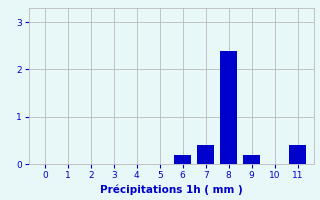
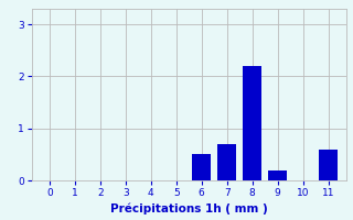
6: 0.2 -> 0.5
7: 0.4 -> 0.7
8: 2.4 -> 2.2
11: 0.4 -> 0.6
